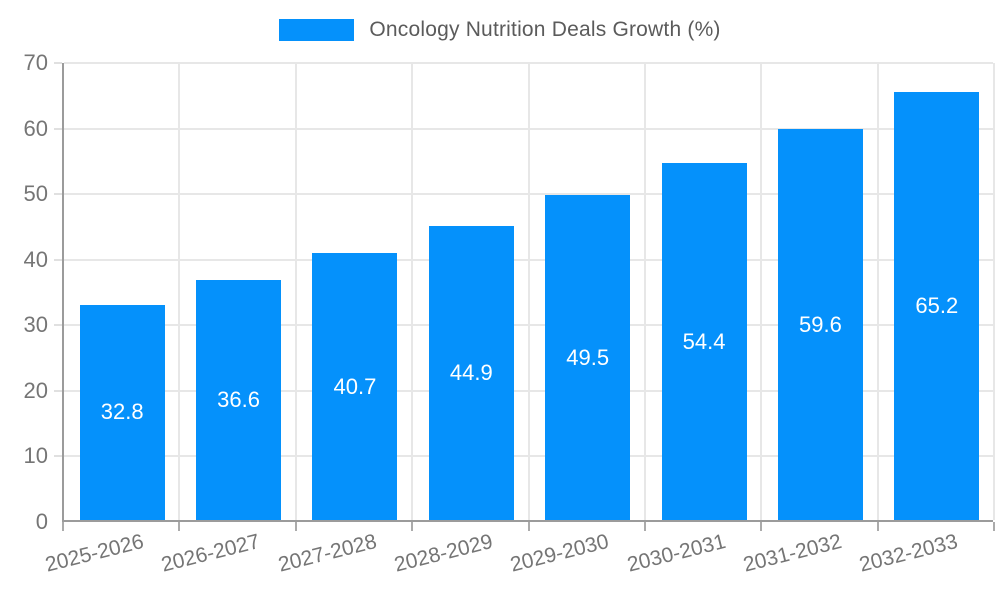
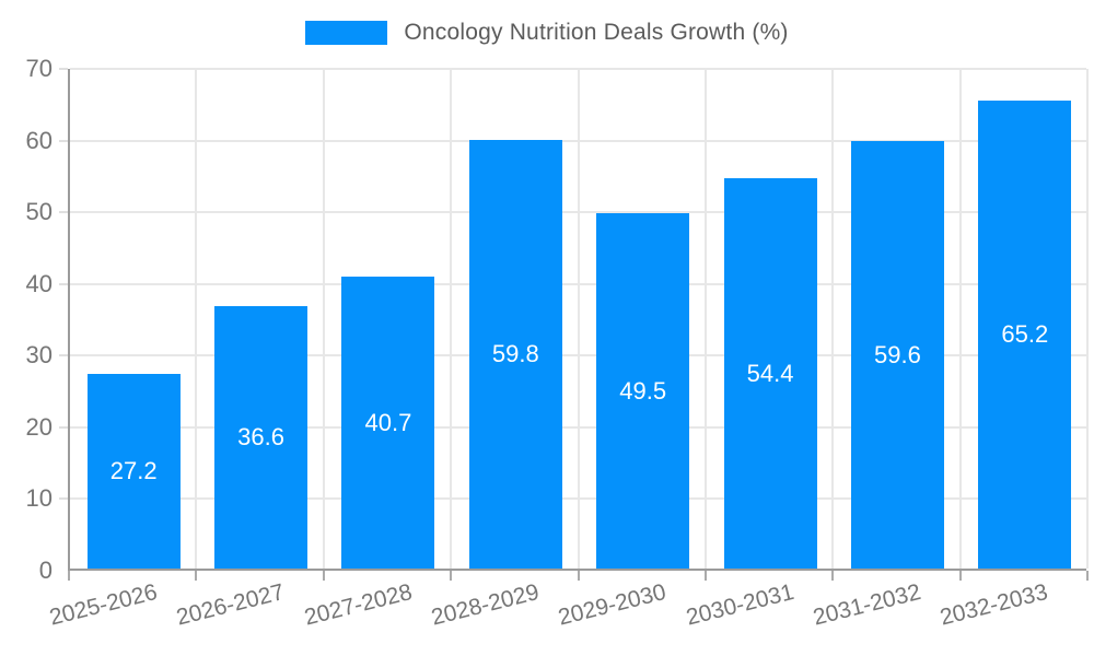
2025-2026: 32.8 -> 27.2
2028-2029: 44.9 -> 59.8
